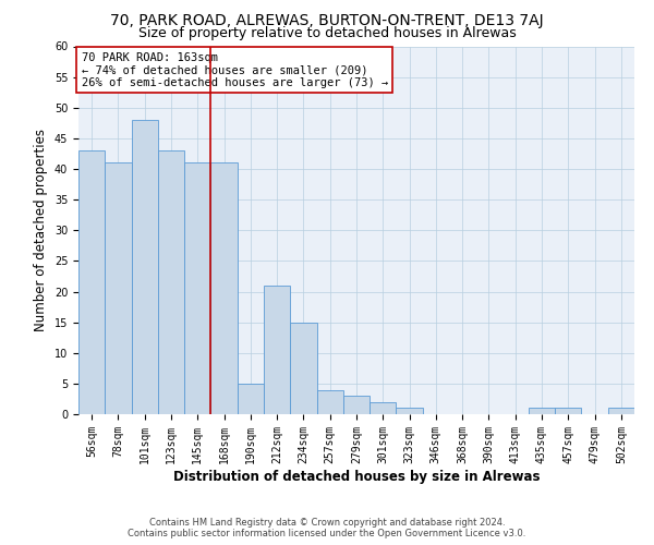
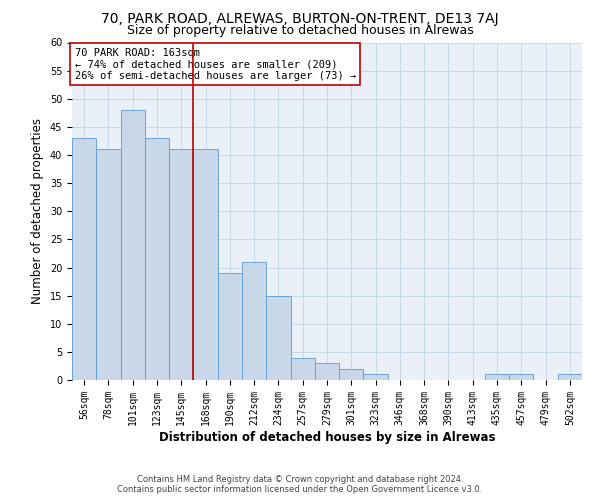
190sqm: 5 -> 19
